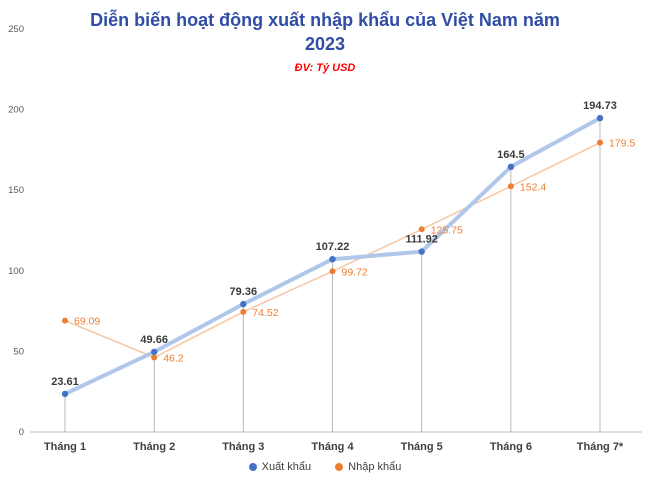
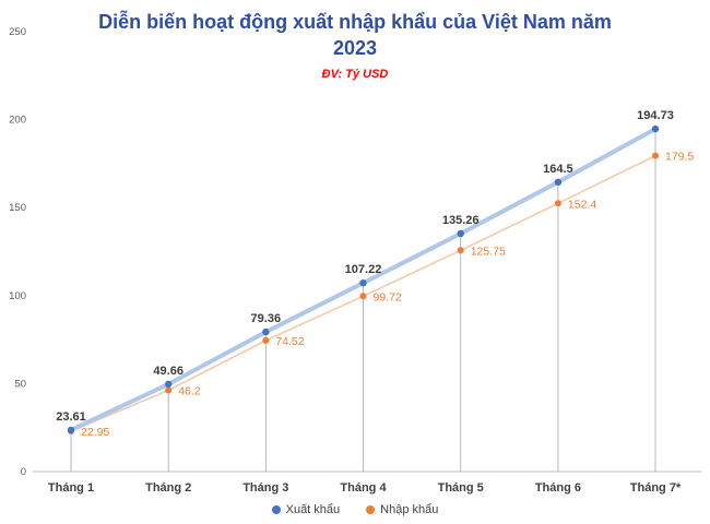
Nhập khẩu/Tháng 1: 69.09 -> 22.95
Xuất khẩu/Tháng 5: 111.92 -> 135.26
